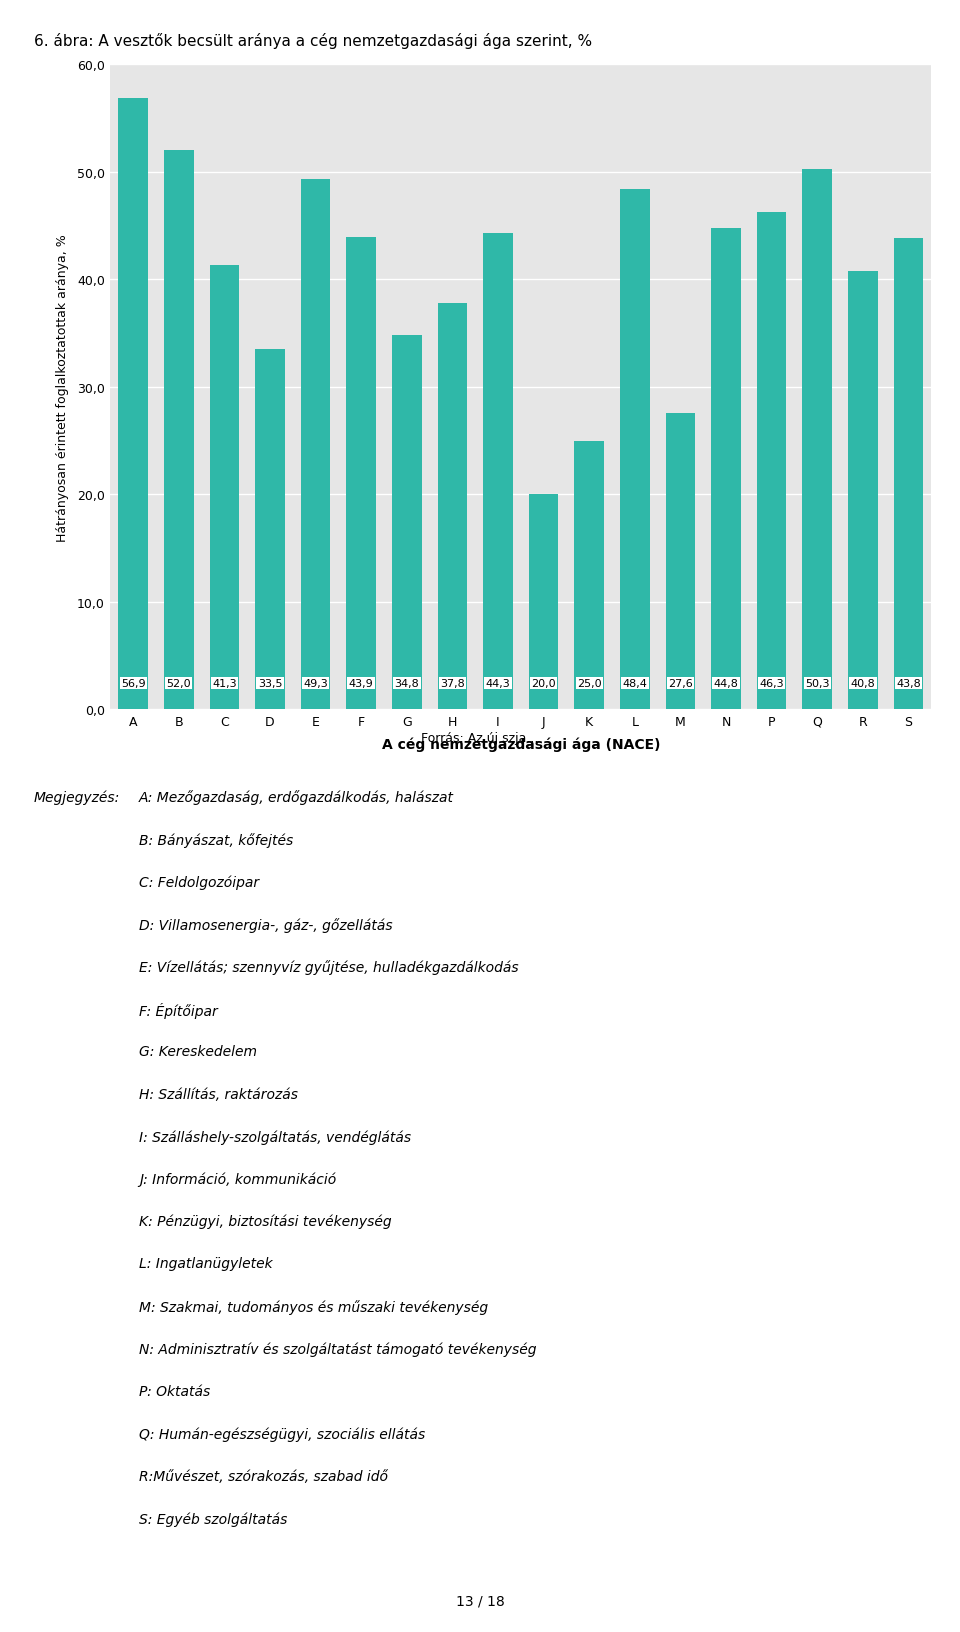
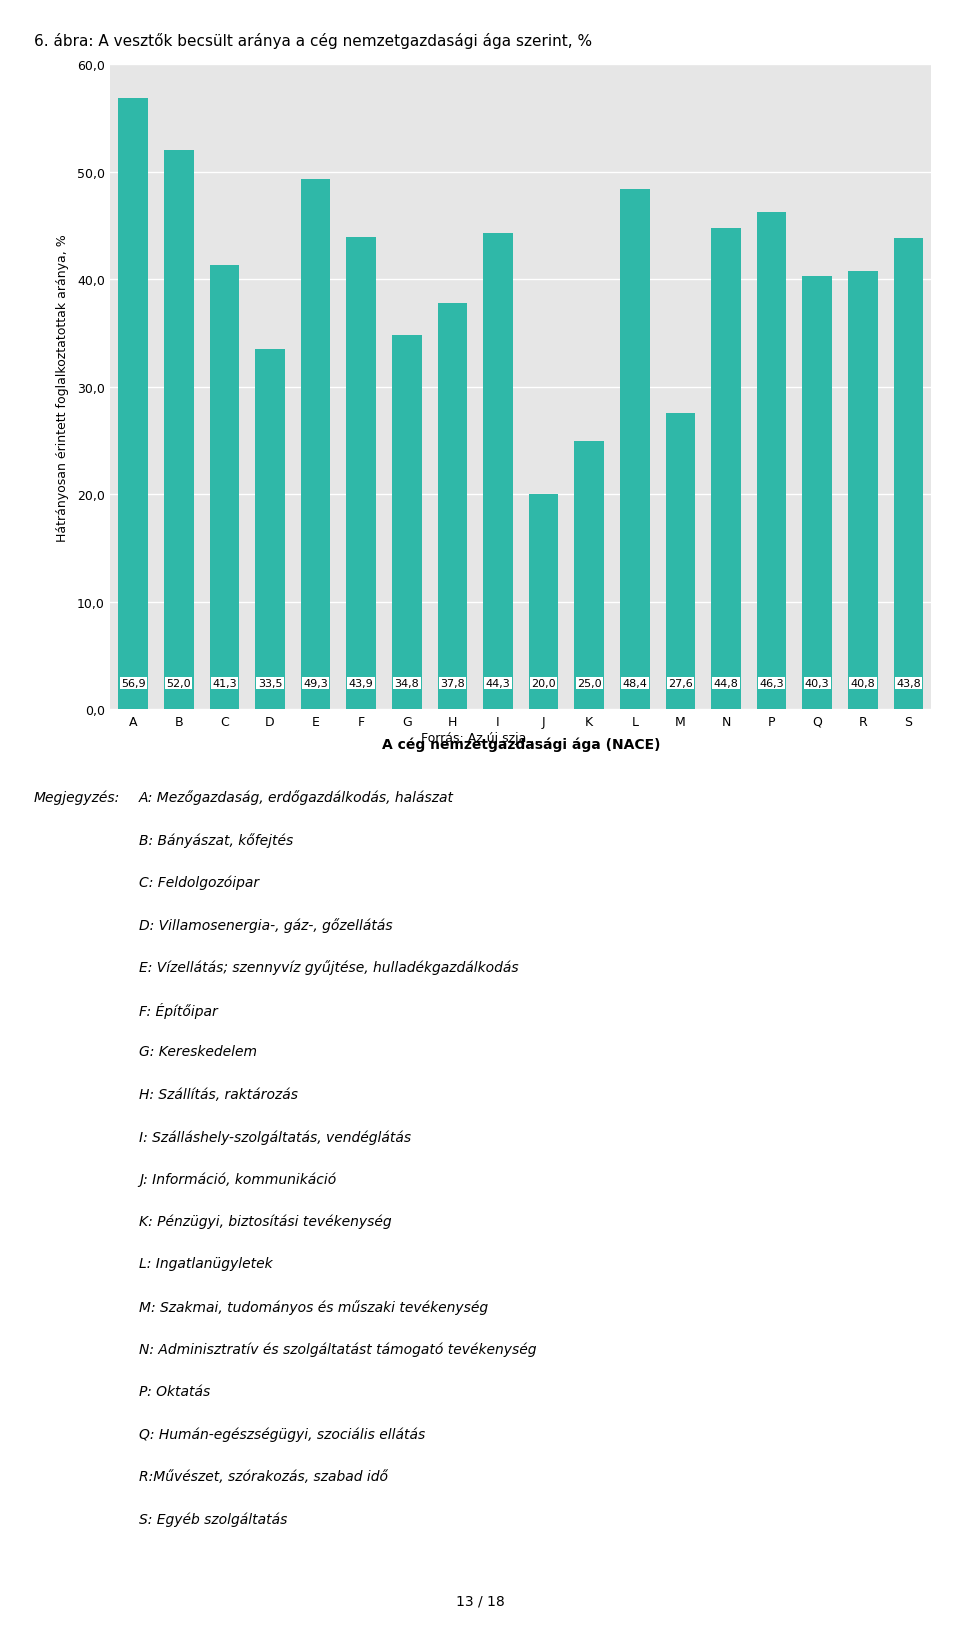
Q: 50,3 -> 40,3
